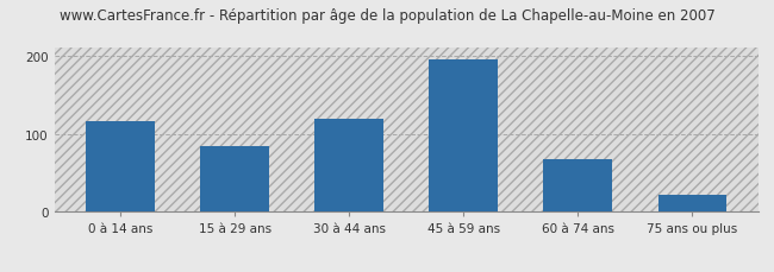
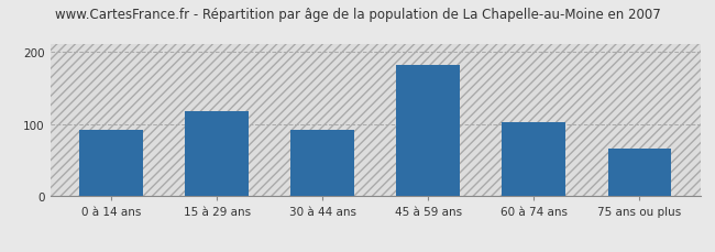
0 à 14 ans: 117 -> 92
15 à 29 ans: 85 -> 118
30 à 44 ans: 120 -> 92
45 à 59 ans: 196 -> 182
60 à 74 ans: 67 -> 102
75 ans ou plus: 22 -> 66
